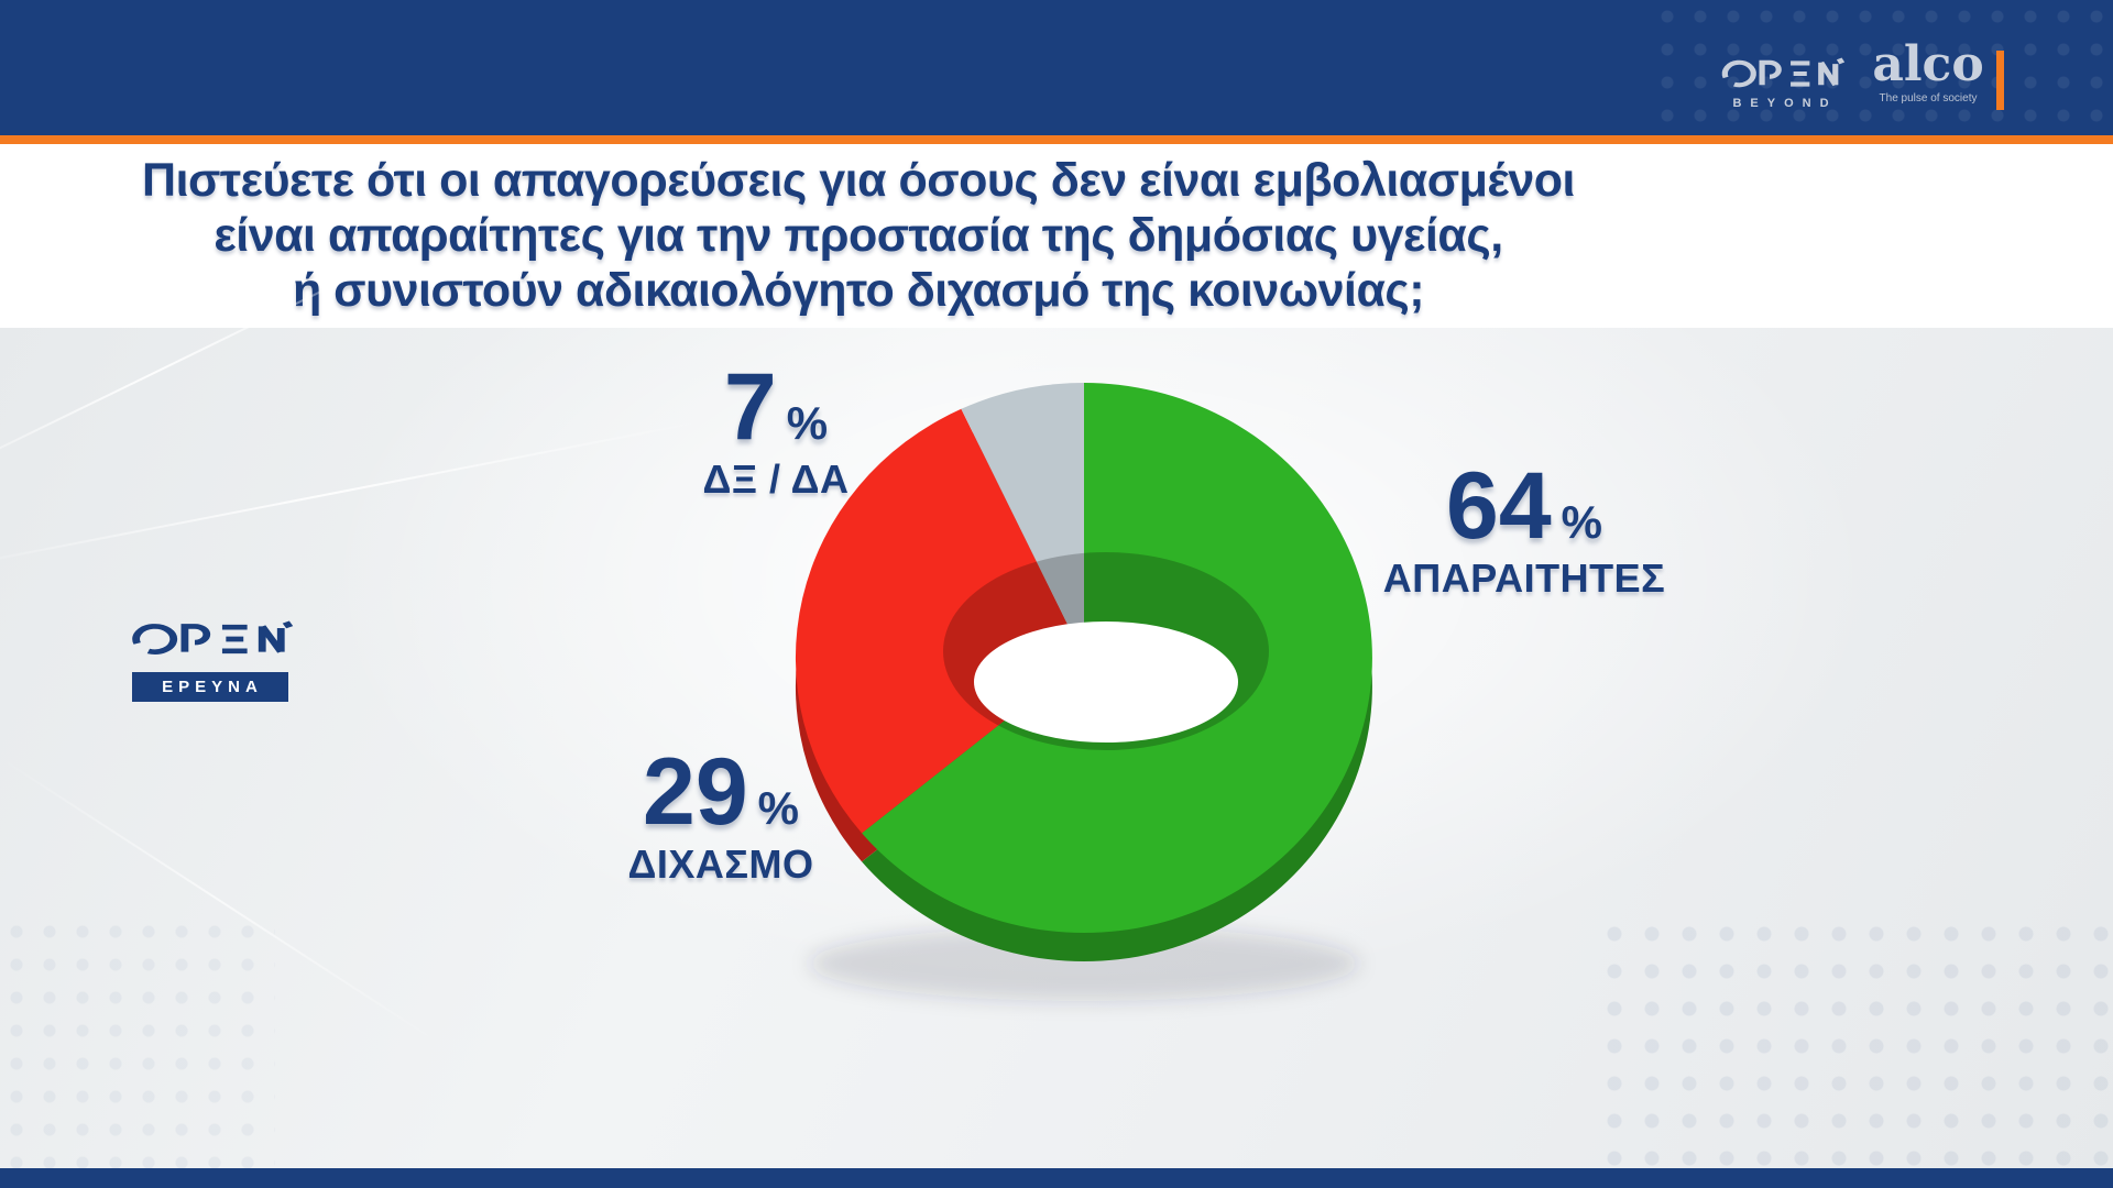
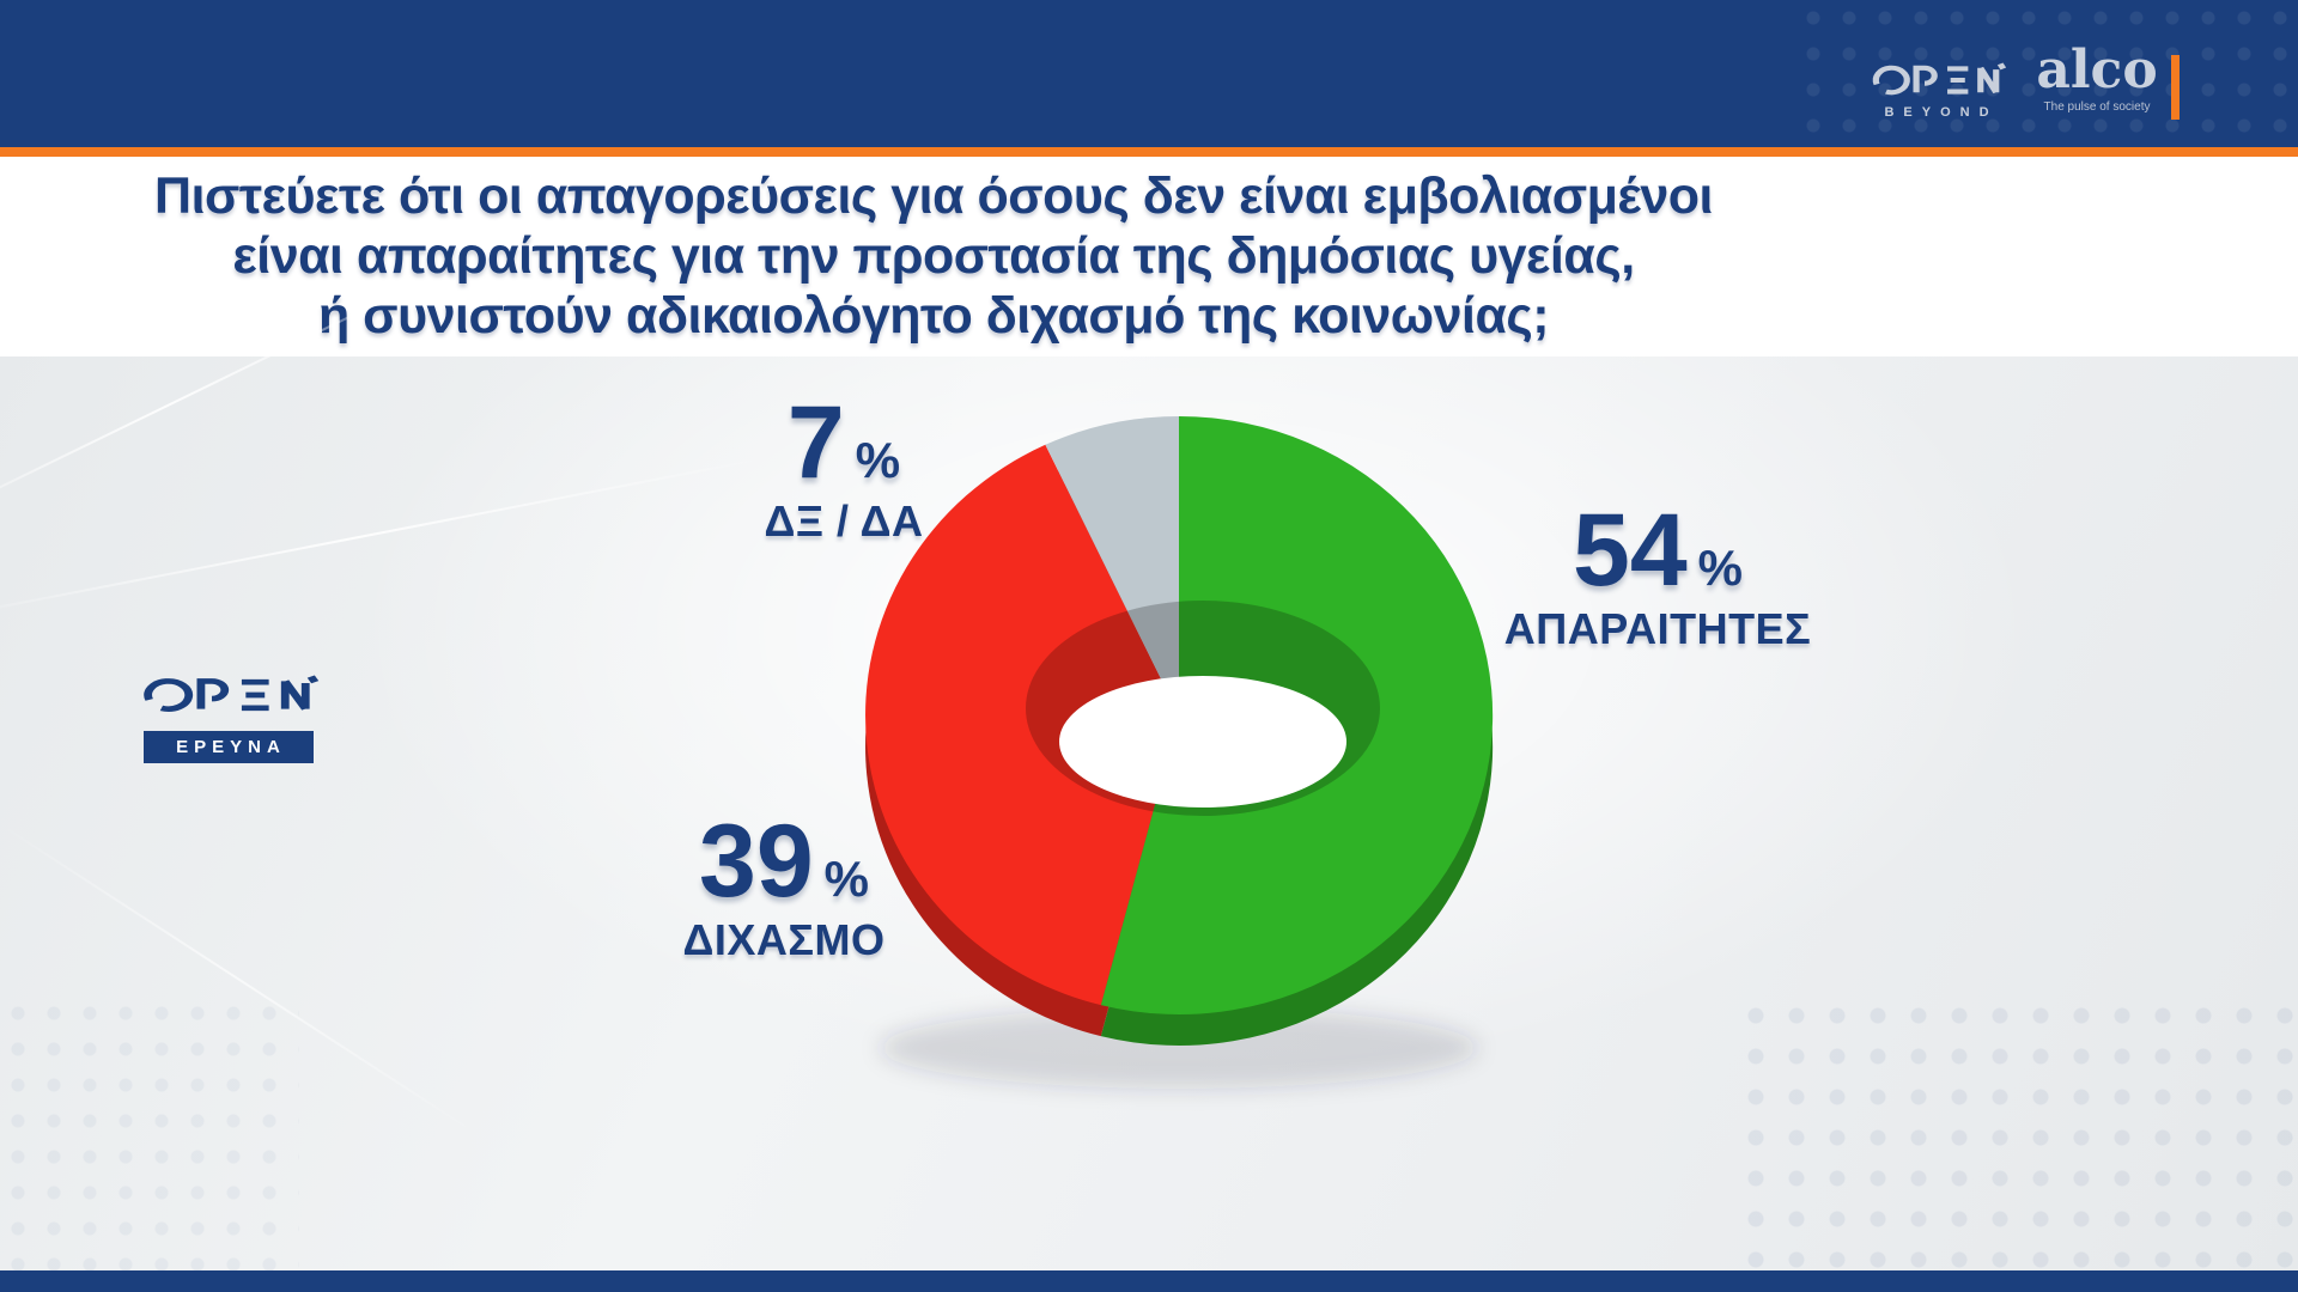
ΑΠΑΡΑΙΤΗΤΕΣ: 64 -> 54
ΔΙΧΑΣΜΟ: 29 -> 39
